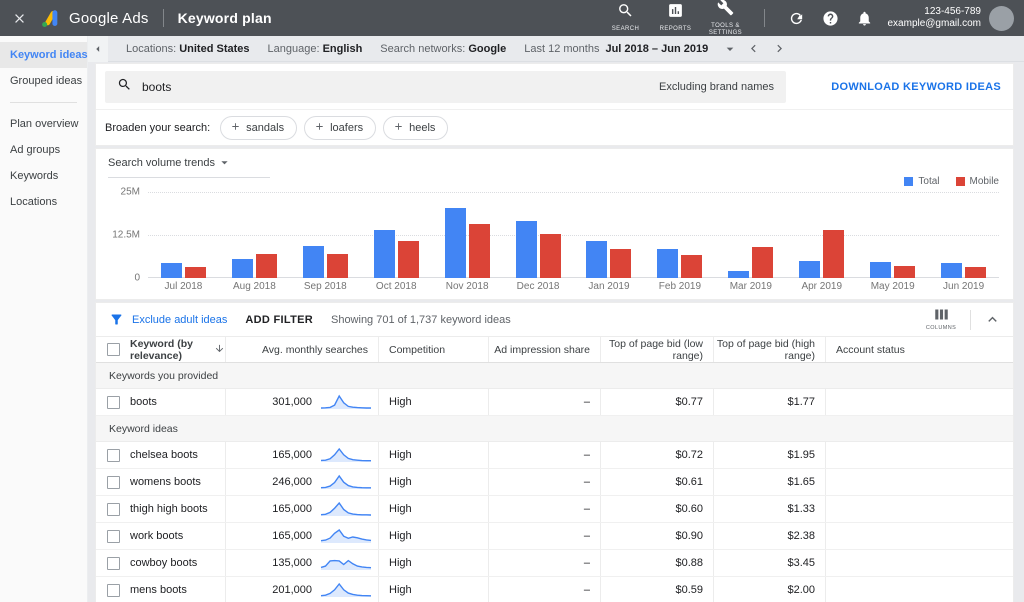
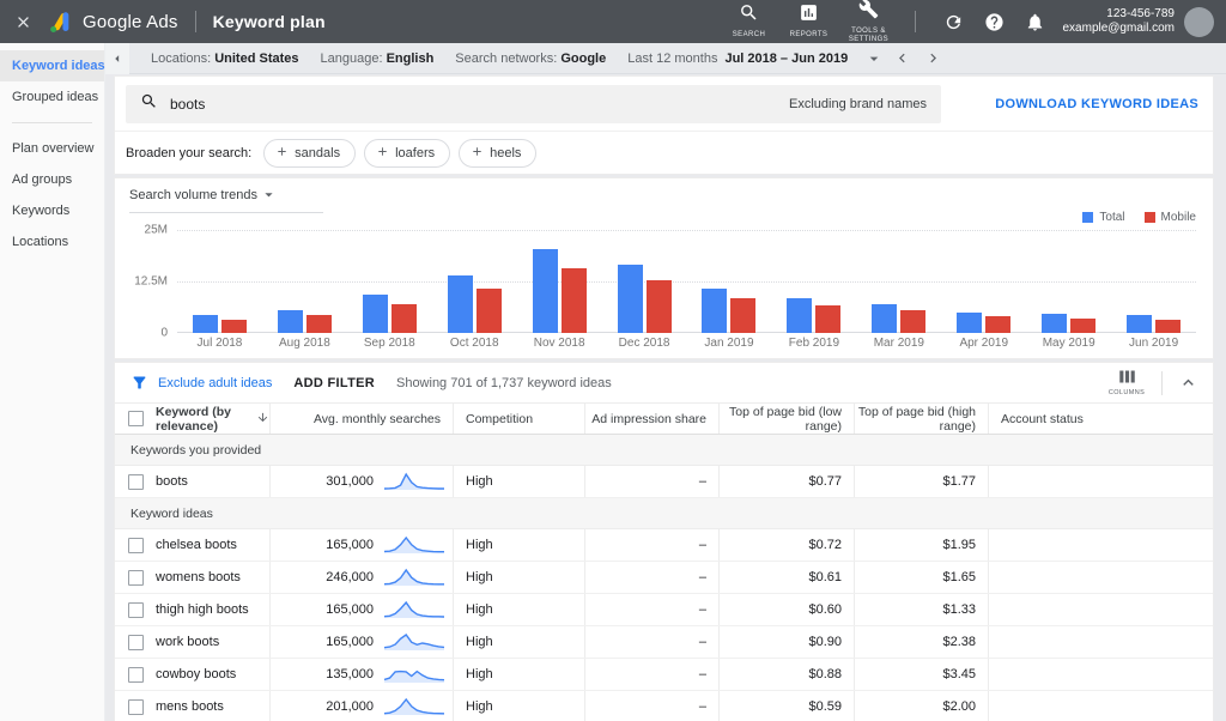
Mobile/Aug 2018: 7M -> 4M
Total/Mar 2019: 2M -> 7M
Mobile/Mar 2019: 9M -> 6M
Mobile/Apr 2019: 14M -> 4M
